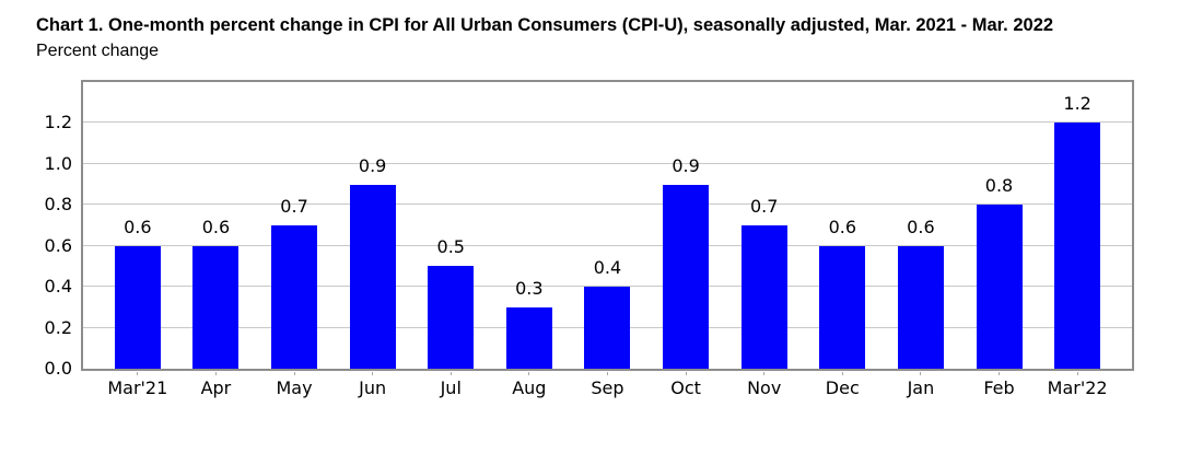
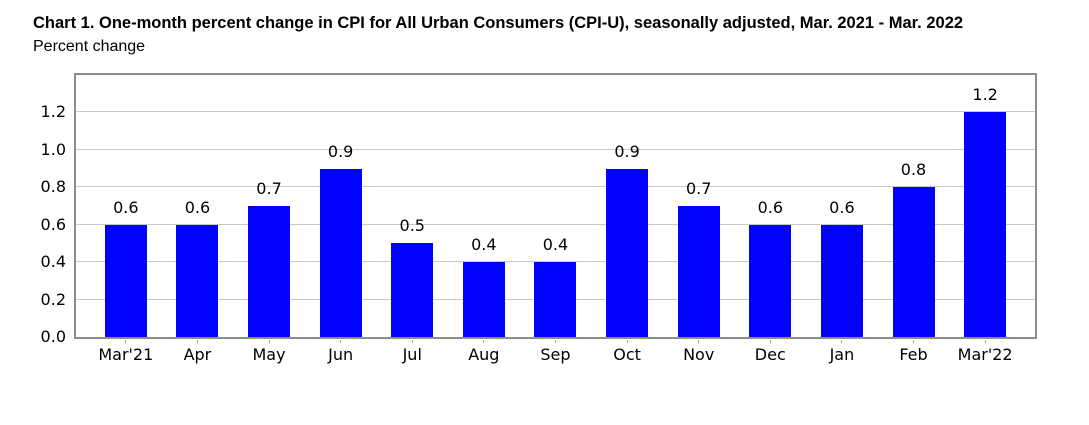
Aug: 0.3 -> 0.4
